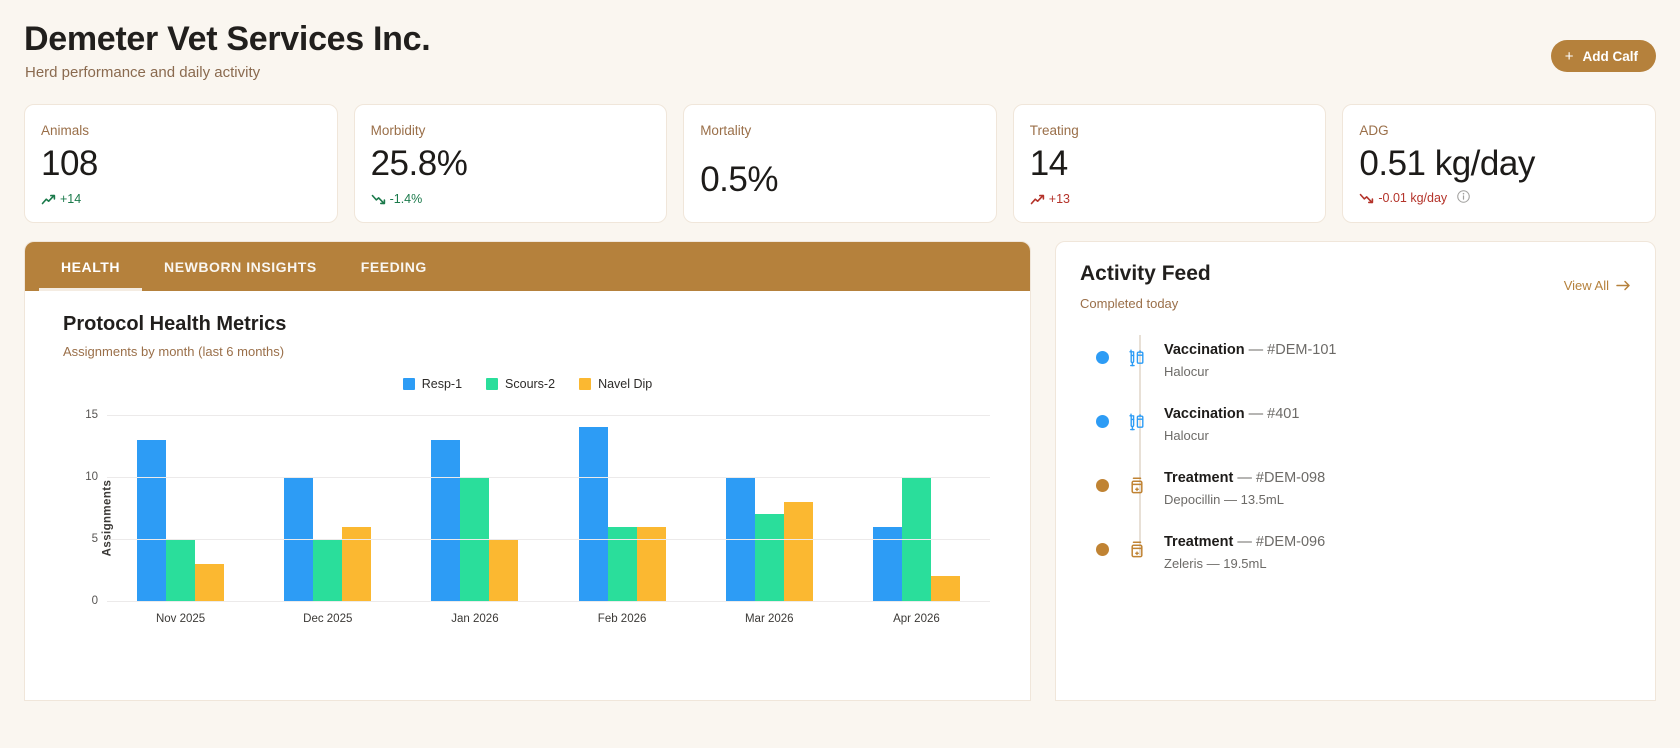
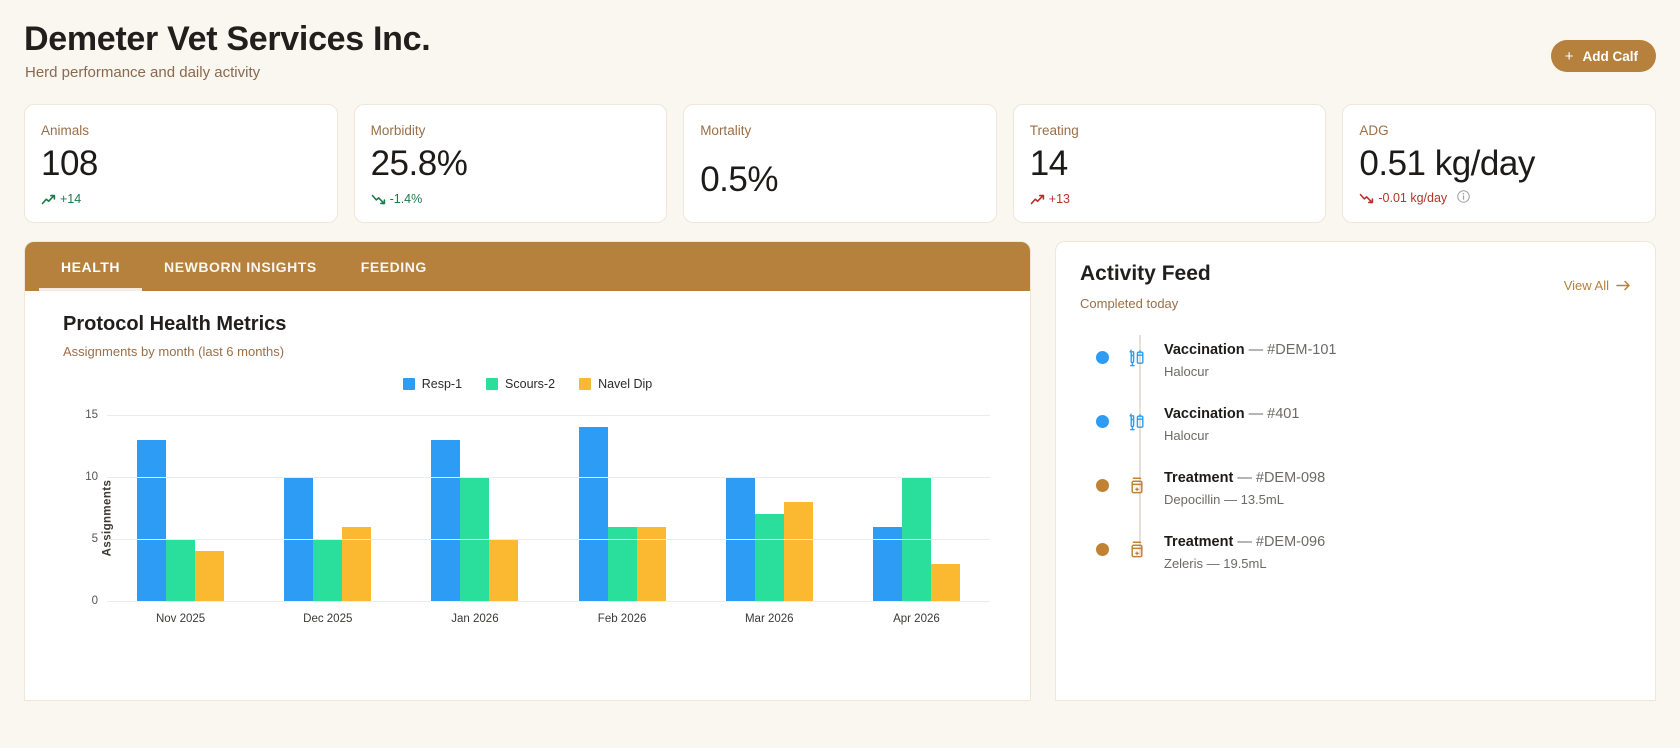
Navel Dip/Nov 2025: 3 -> 4
Navel Dip/Apr 2026: 2 -> 3
